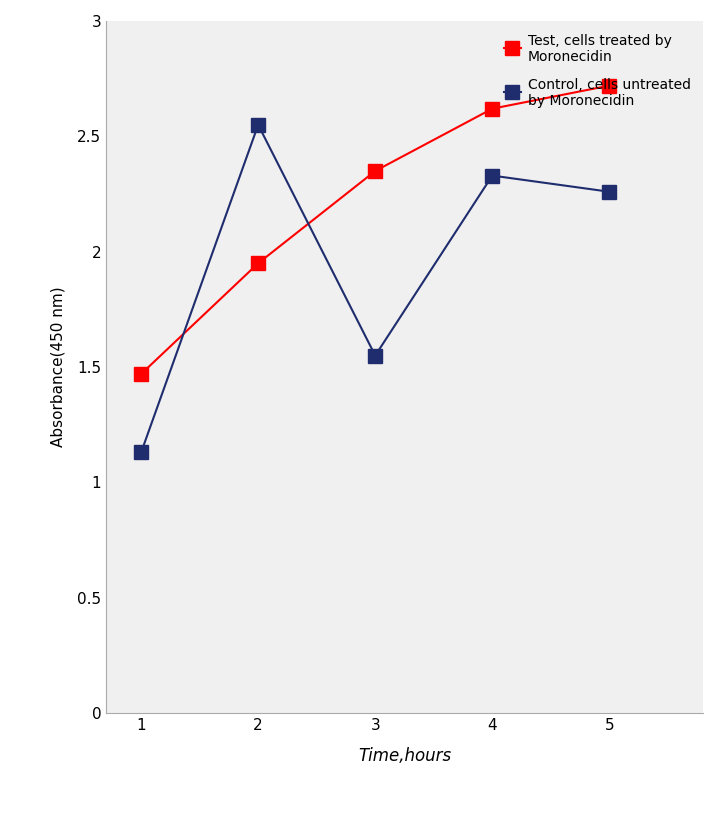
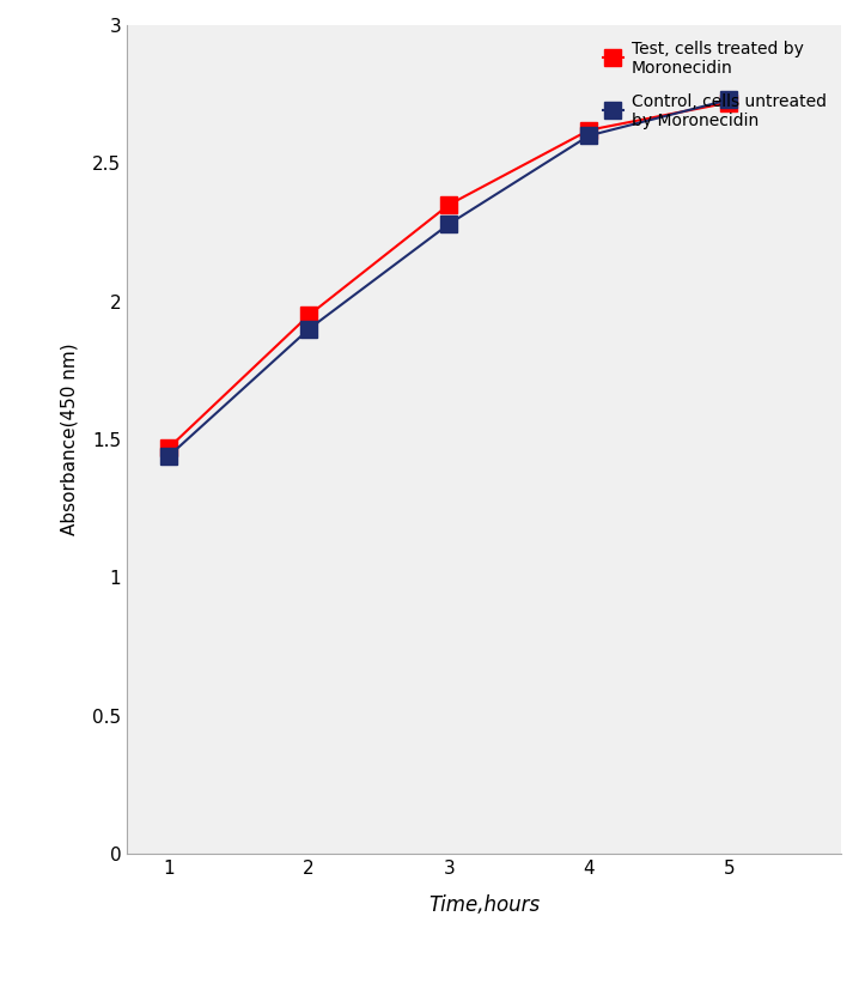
Control, cells untreated by Moronecidin/1: 1.13 -> 1.44
Control, cells untreated by Moronecidin/2: 2.55 -> 1.90
Control, cells untreated by Moronecidin/3: 1.55 -> 2.28
Control, cells untreated by Moronecidin/4: 2.33 -> 2.60
Control, cells untreated by Moronecidin/5: 2.26 -> 2.73
